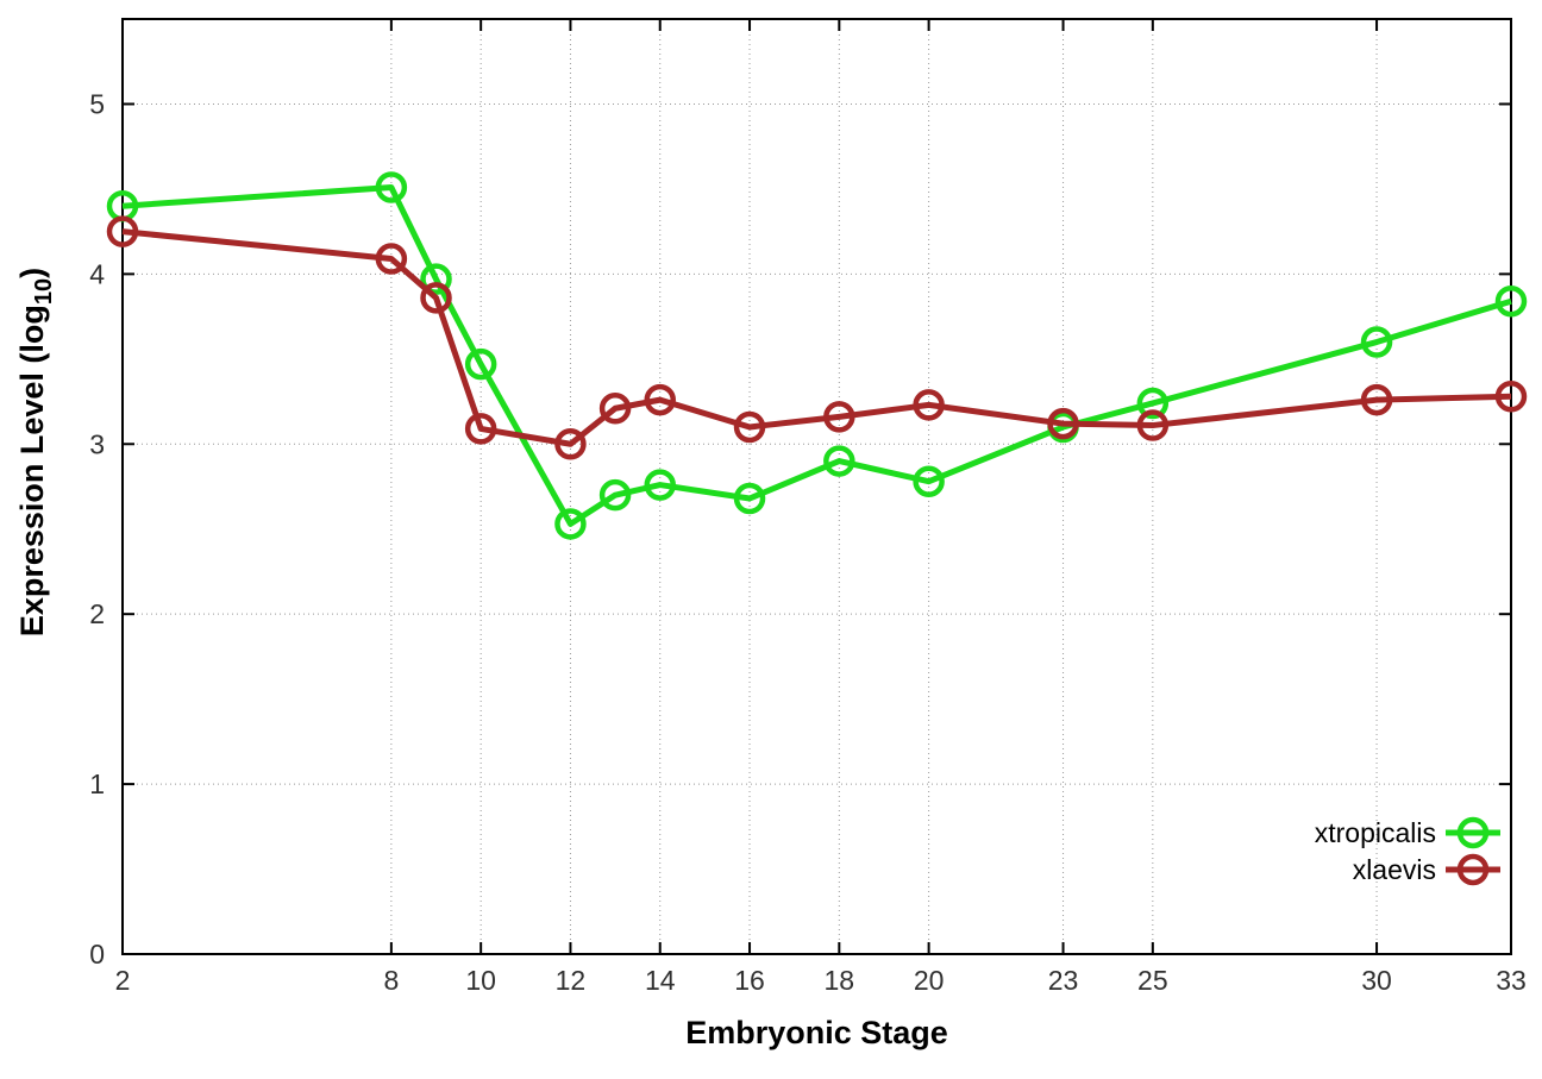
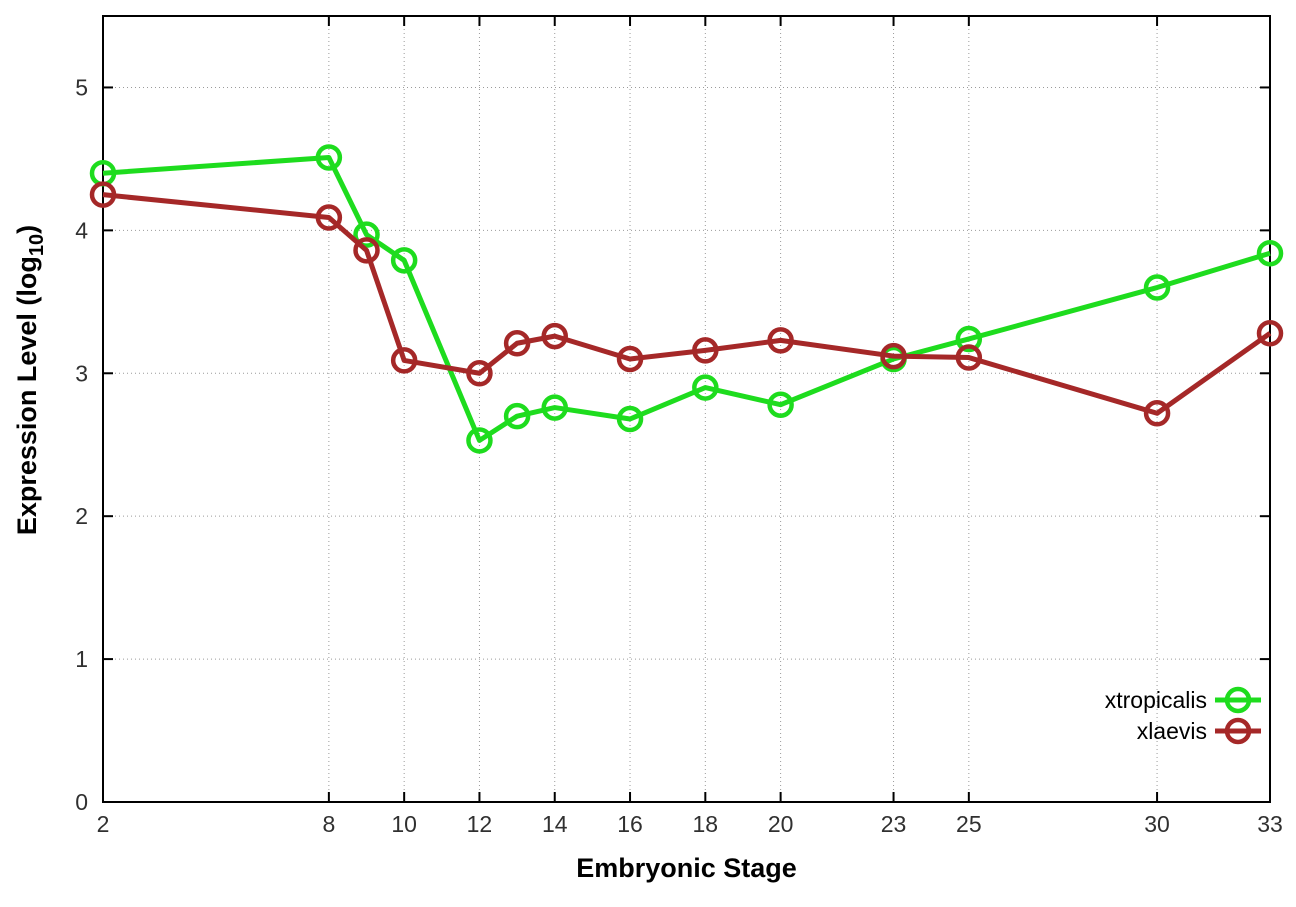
xtropicalis/10: 3.47 -> 3.79
xlaevis/30: 3.26 -> 2.72
